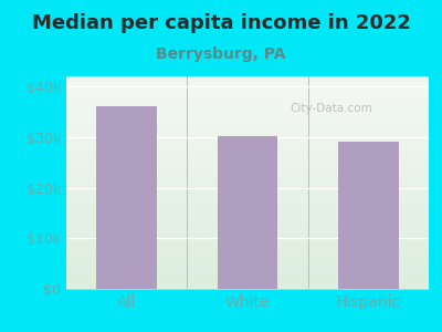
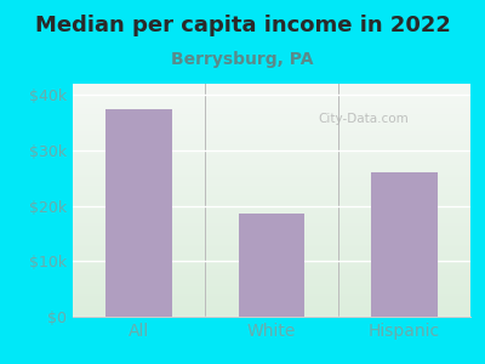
All: $36.2k -> $37.5k
White: $30.2k -> $18.5k
Hispanic: $29.2k -> $26.0k
